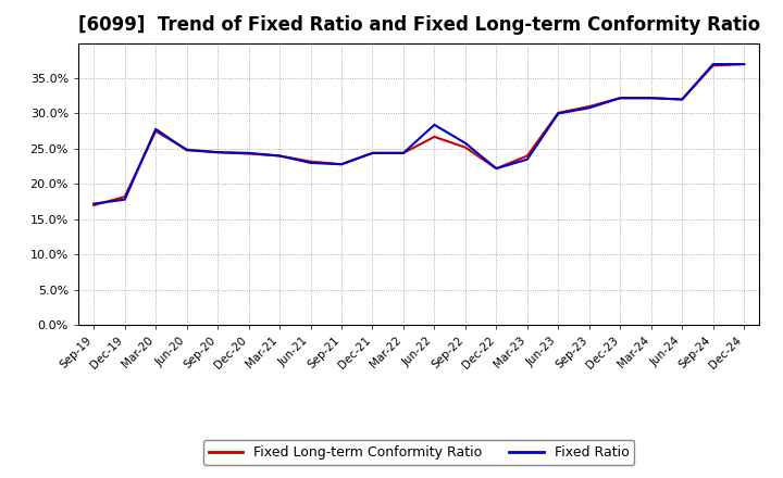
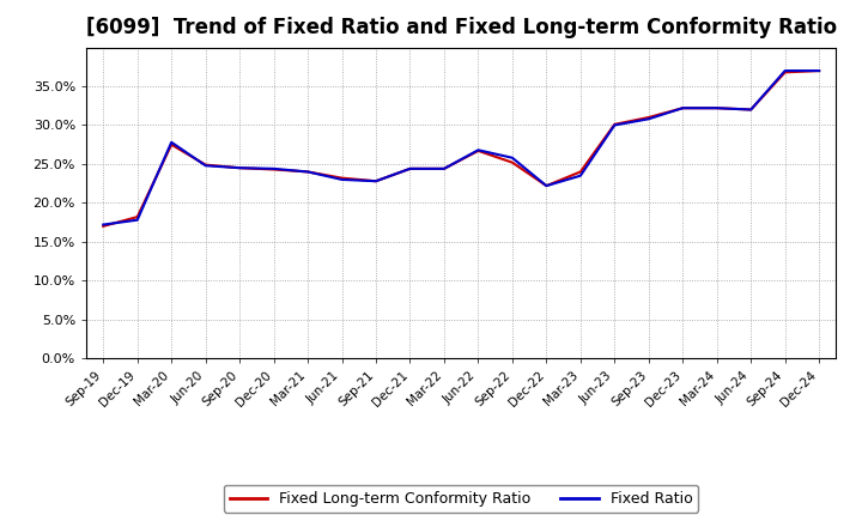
Fixed Ratio/Jun-22: 28.4% -> 26.8%
